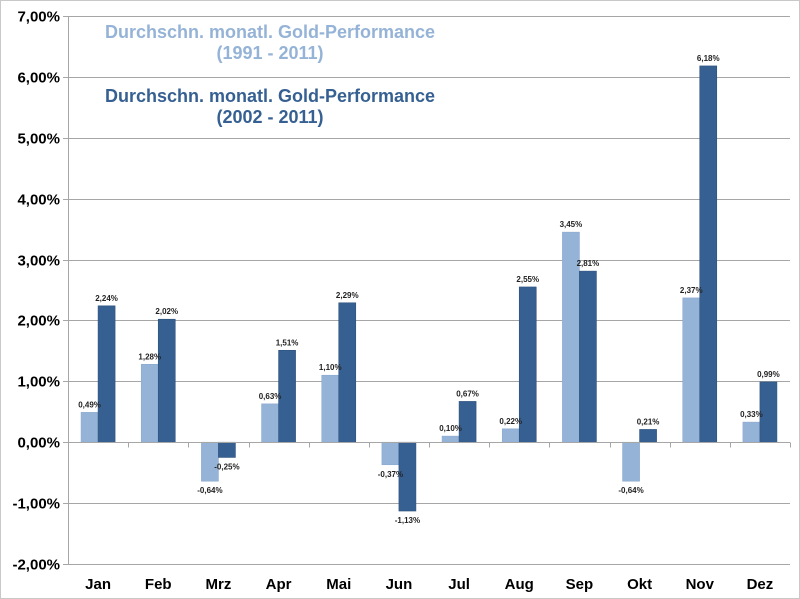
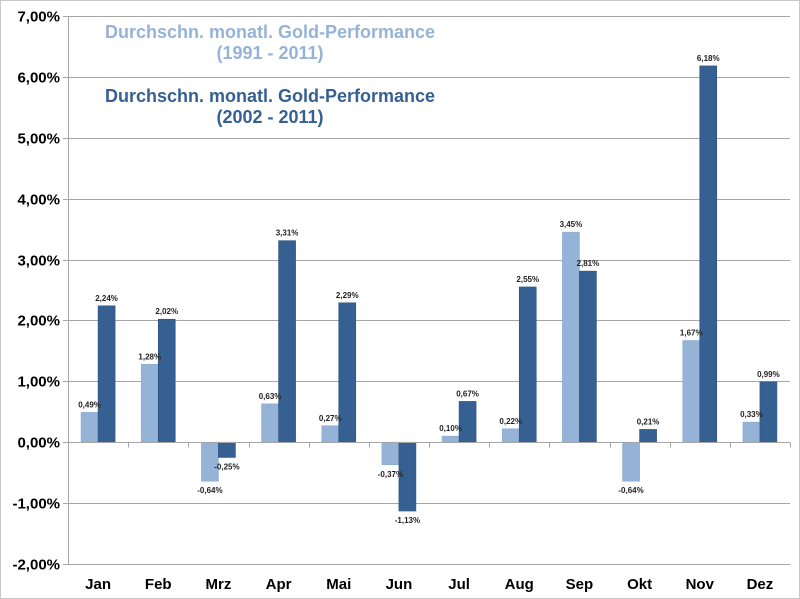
Durchschn. monatl. Gold-Performance (2002 - 2011)/Apr: 1,51% -> 3,31%
Durchschn. monatl. Gold-Performance (1991 - 2011)/Mai: 1,10% -> 0,27%
Durchschn. monatl. Gold-Performance (1991 - 2011)/Nov: 2,37% -> 1,67%
